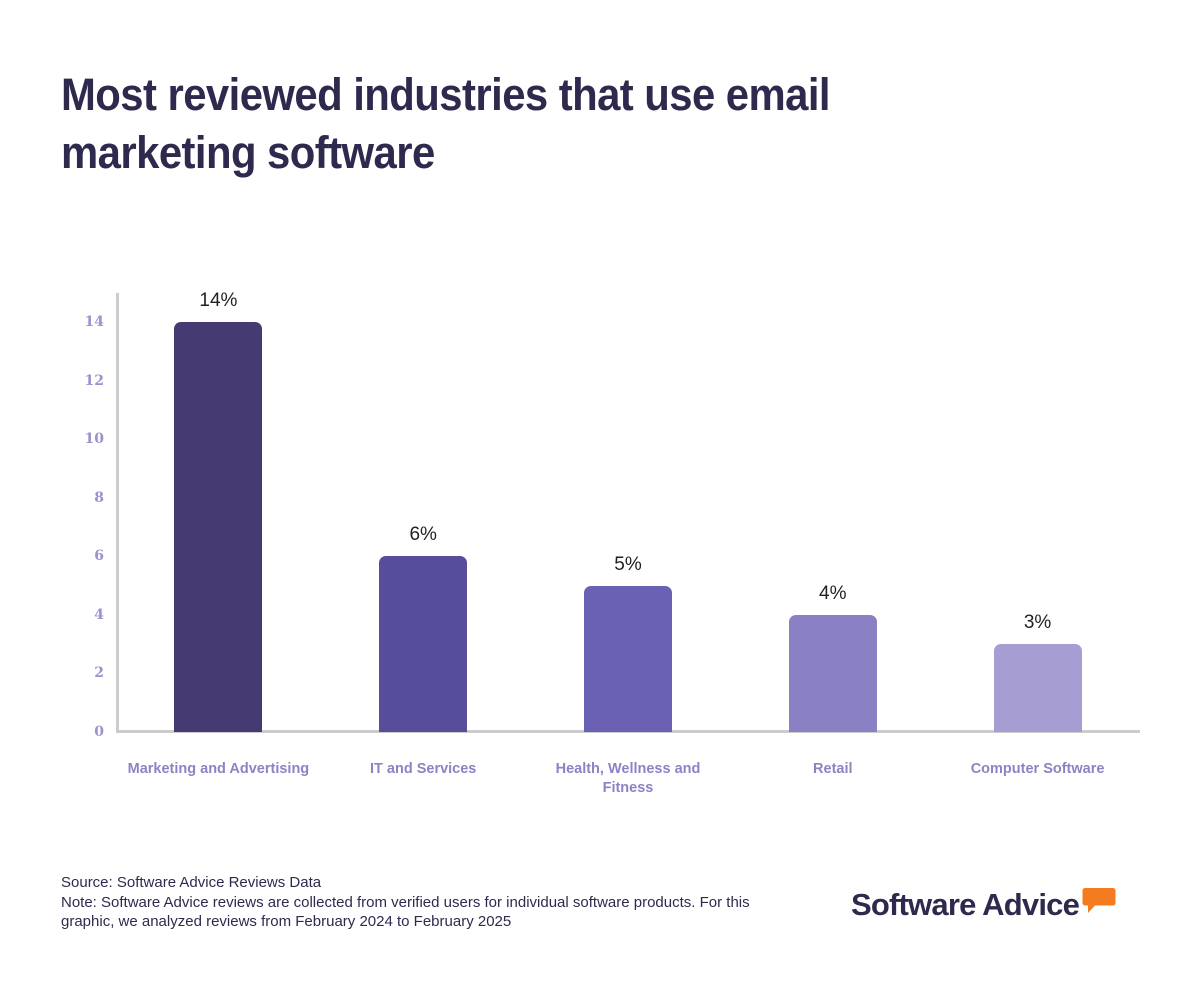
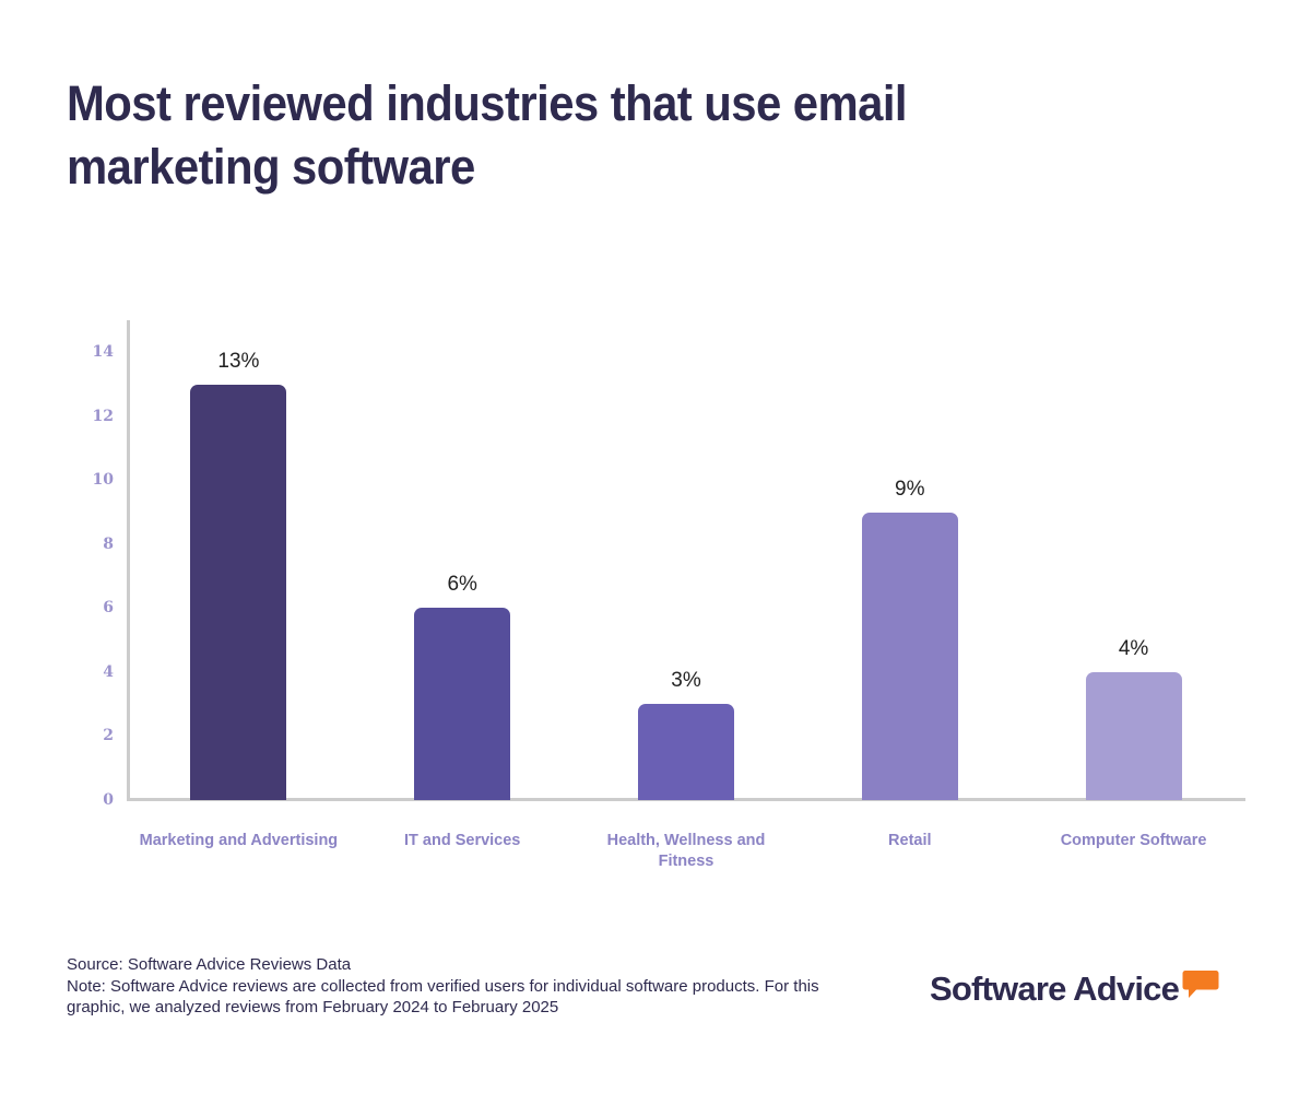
Marketing and Advertising: 14% -> 13%
Health, Wellness and Fitness: 5% -> 3%
Retail: 4% -> 9%
Computer Software: 3% -> 4%
